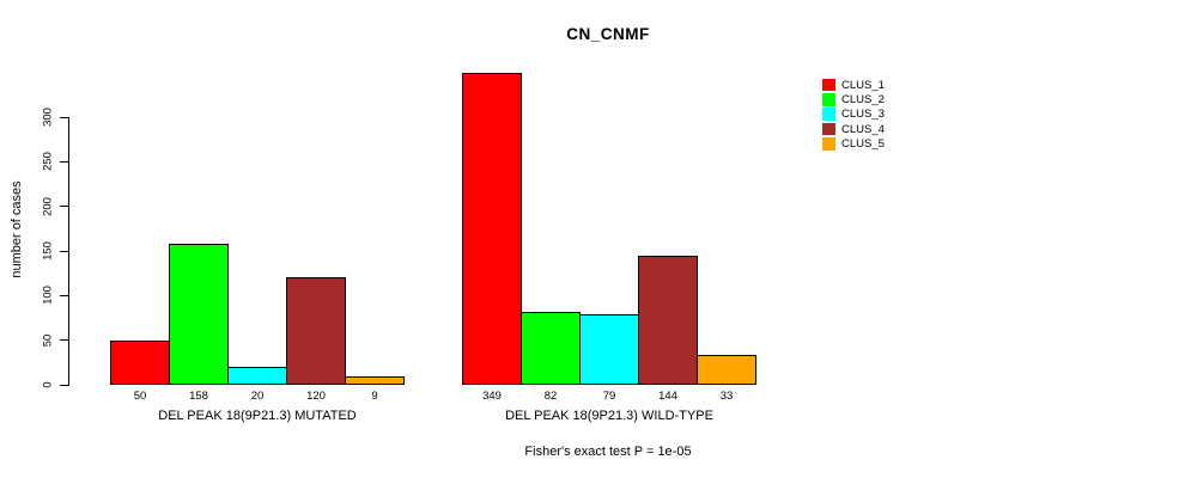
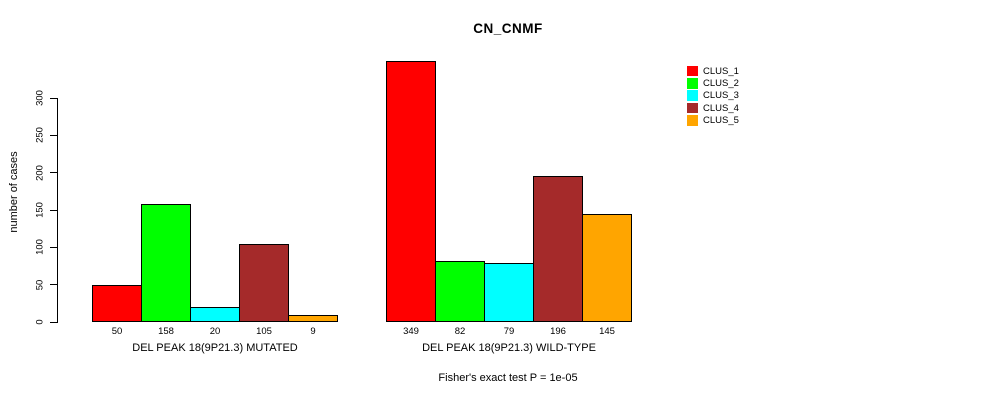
CLUS_4/DEL PEAK 18(9P21.3) MUTATED: 120 -> 105
CLUS_4/DEL PEAK 18(9P21.3) WILD-TYPE: 144 -> 196
CLUS_5/DEL PEAK 18(9P21.3) WILD-TYPE: 33 -> 145
